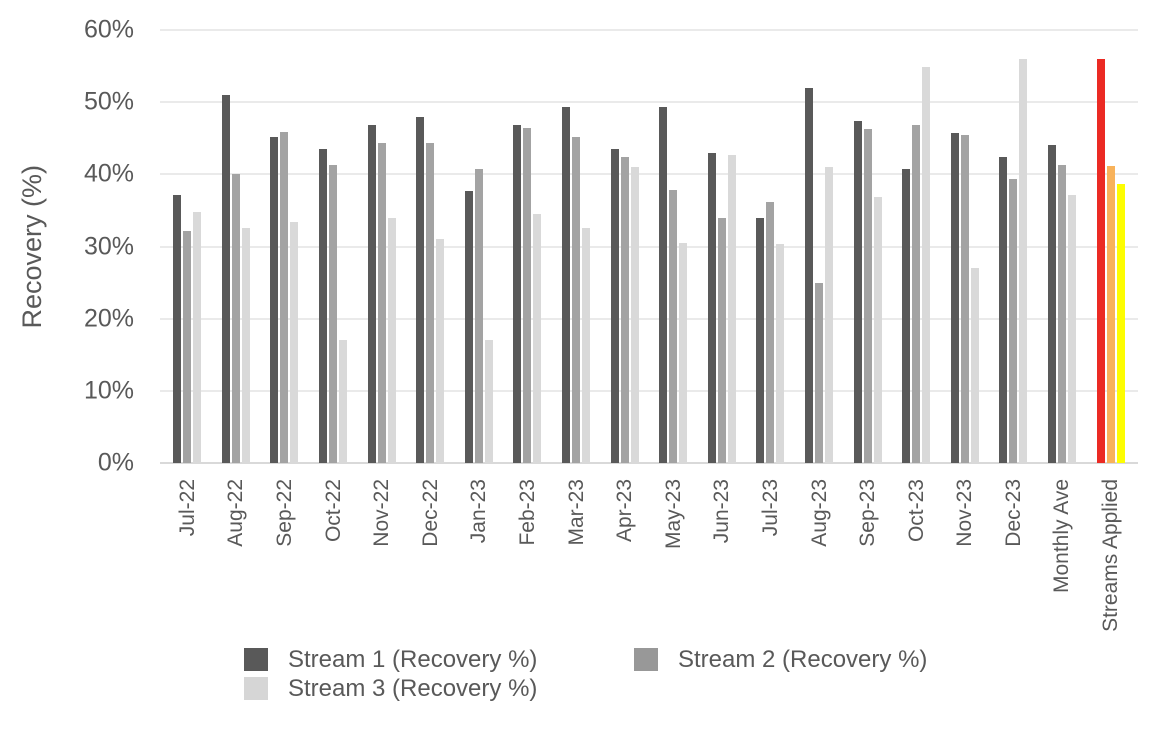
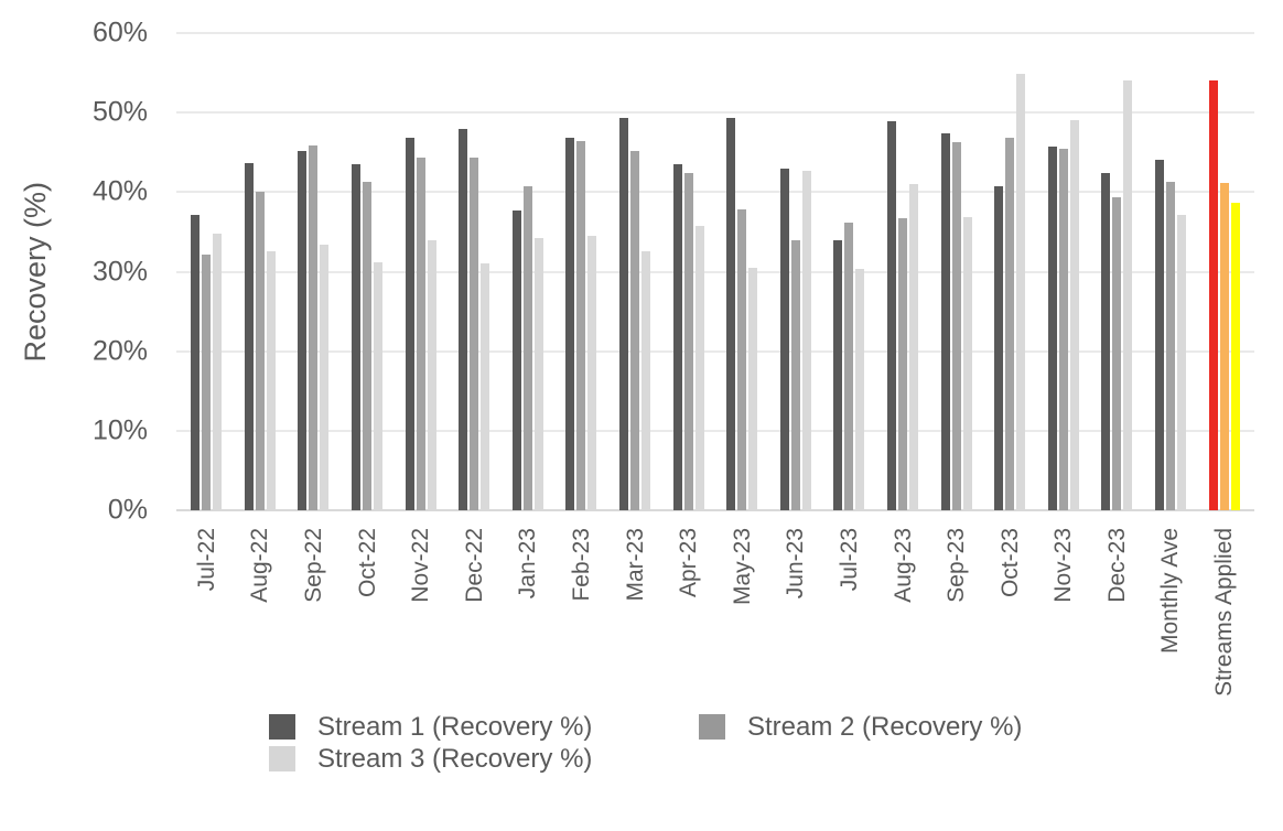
Stream 1 (Recovery %)/Aug-22: 51% -> 44%
Stream 3 (Recovery %)/Oct-22: 17% -> 31%
Stream 3 (Recovery %)/Jan-23: 17% -> 34%
Stream 3 (Recovery %)/Apr-23: 41% -> 36%
Stream 1 (Recovery %)/Aug-23: 52% -> 49%
Stream 2 (Recovery %)/Aug-23: 25% -> 37%
Stream 3 (Recovery %)/Nov-23: 27% -> 49%
Stream 3 (Recovery %)/Dec-23: 56% -> 54%
Stream 1 (Recovery %)/Streams Applied: 56% -> 54%
